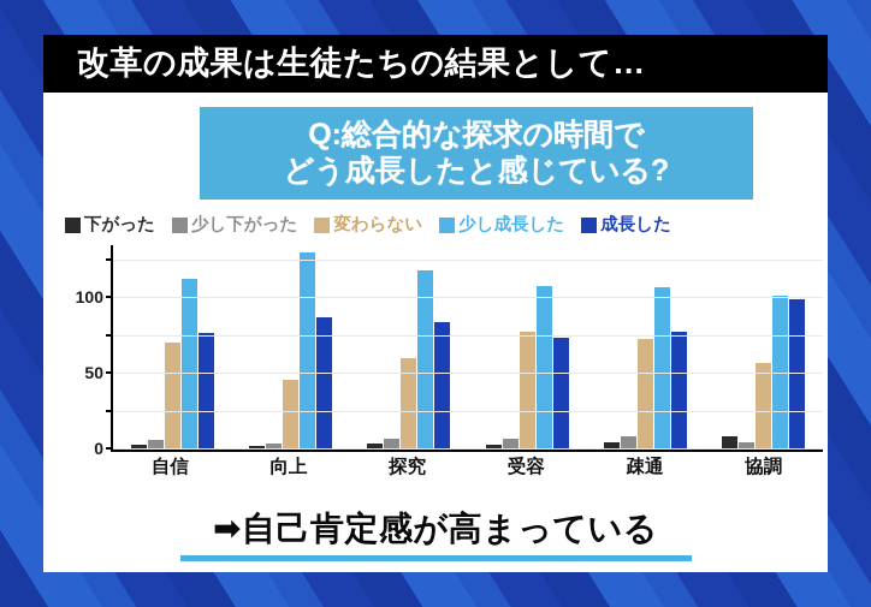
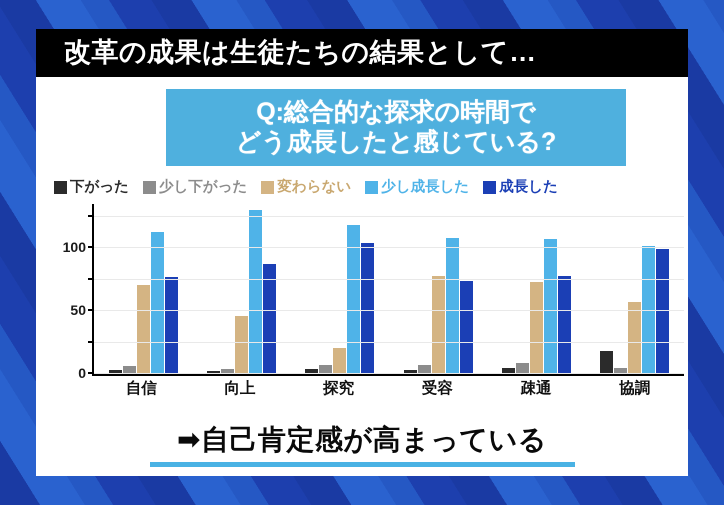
変わらない/探究: 60 -> 21
成長した/探究: 84 -> 104
下がった/協調: 9 -> 18
